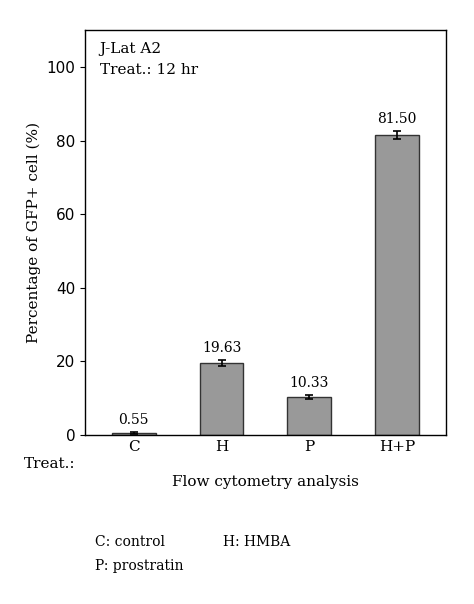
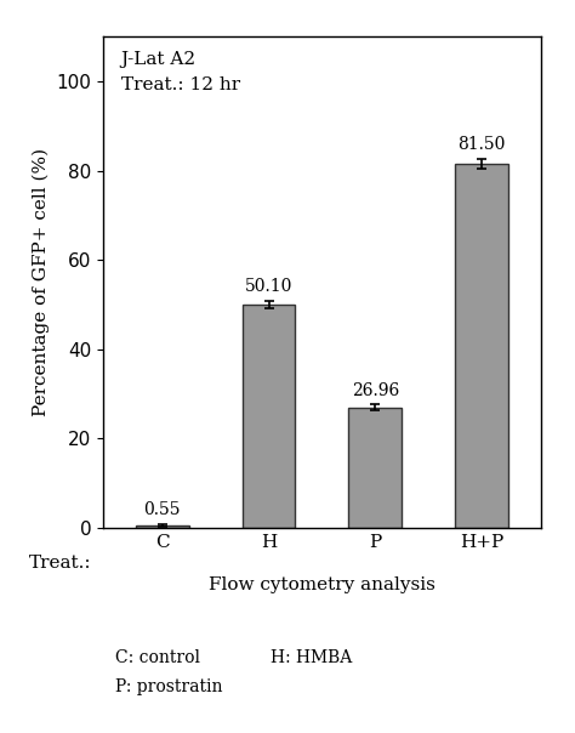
H: 19.63 -> 50.10
P: 10.33 -> 26.96
